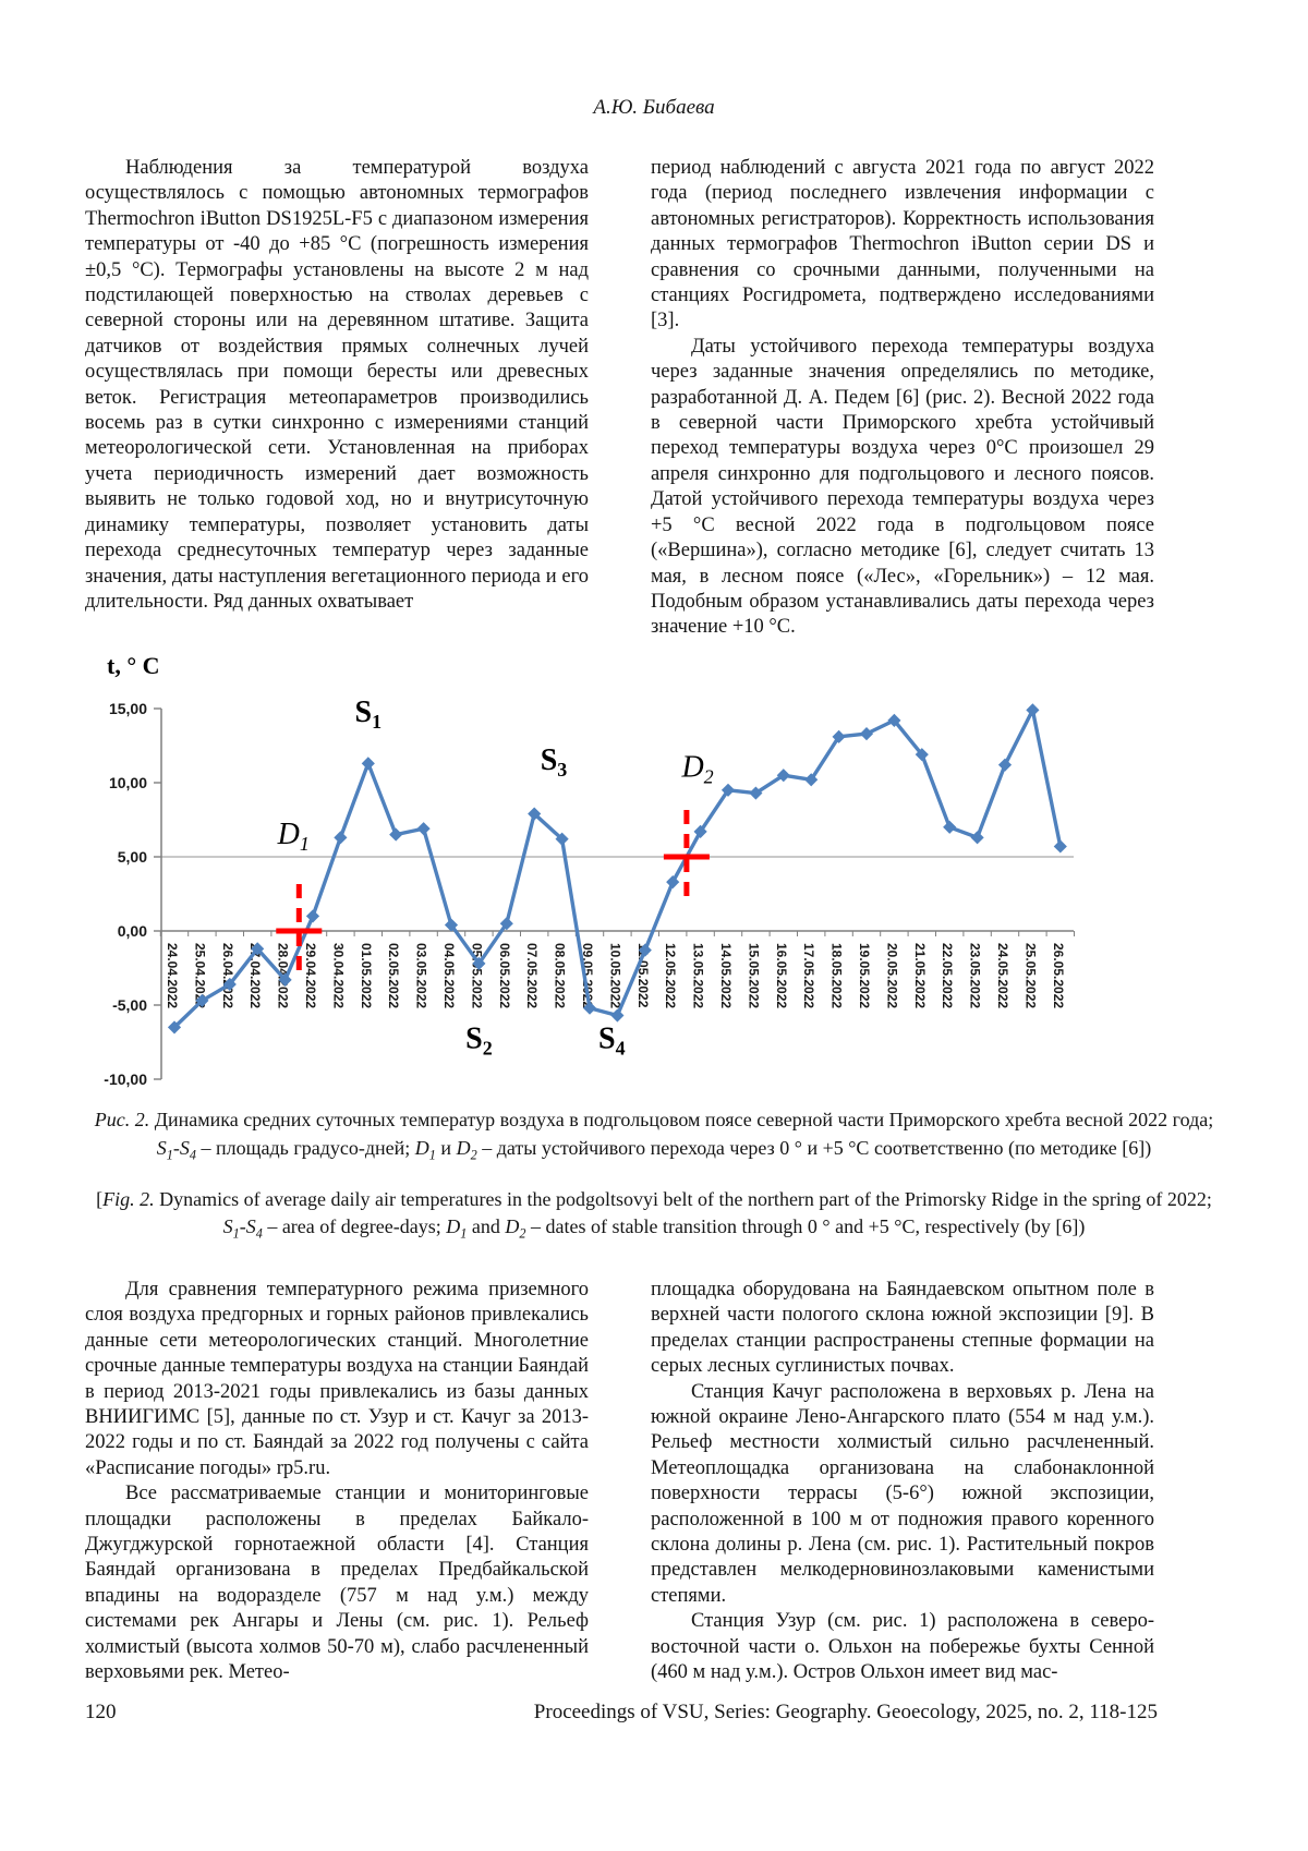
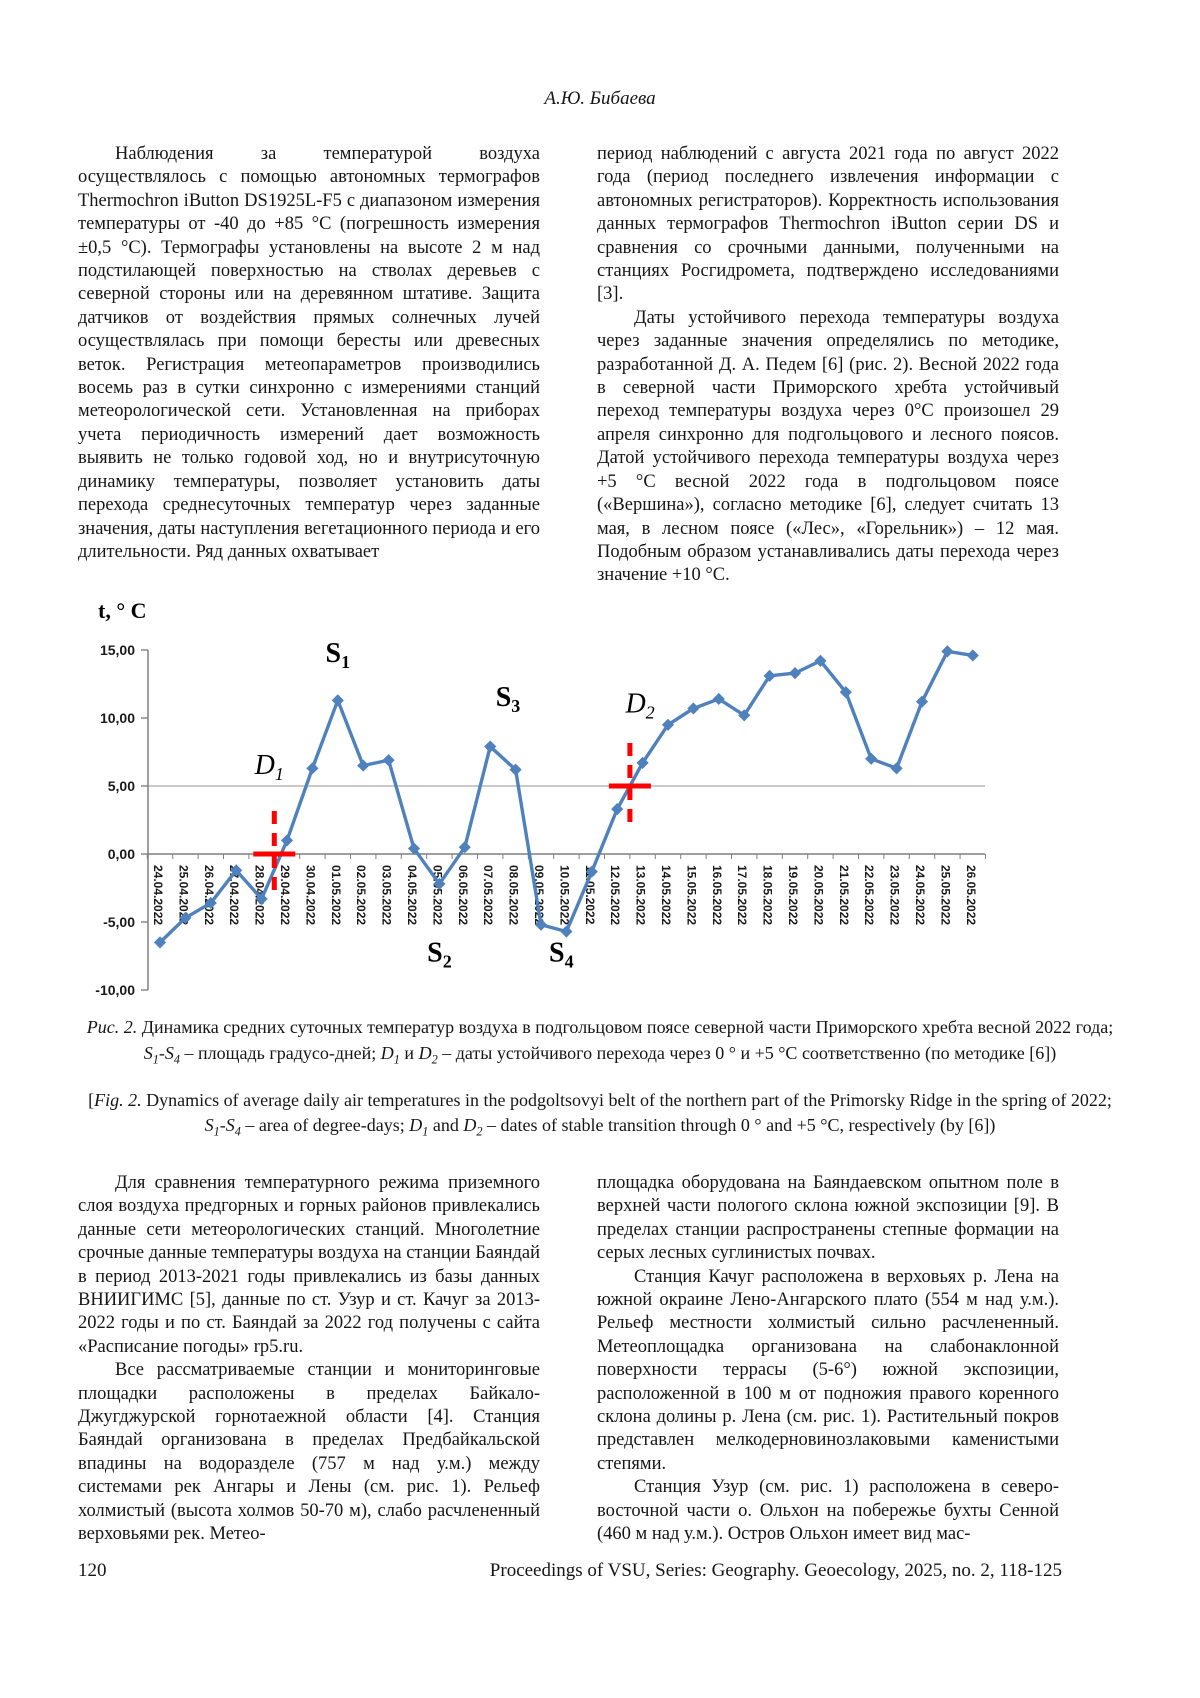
15.05.2022: 9,3 -> 10,7
16.05.2022: 10,5 -> 11,4
26.05.2022: 5,7 -> 14,6
